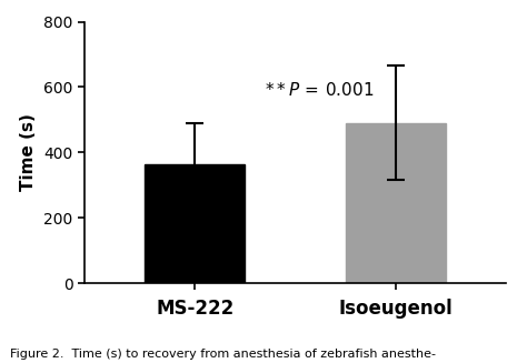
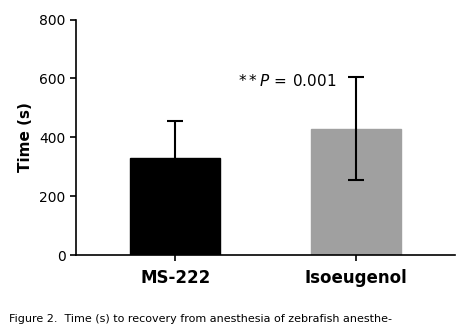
MS-222: 365 -> 330
Isoeugenol: 490 -> 430
